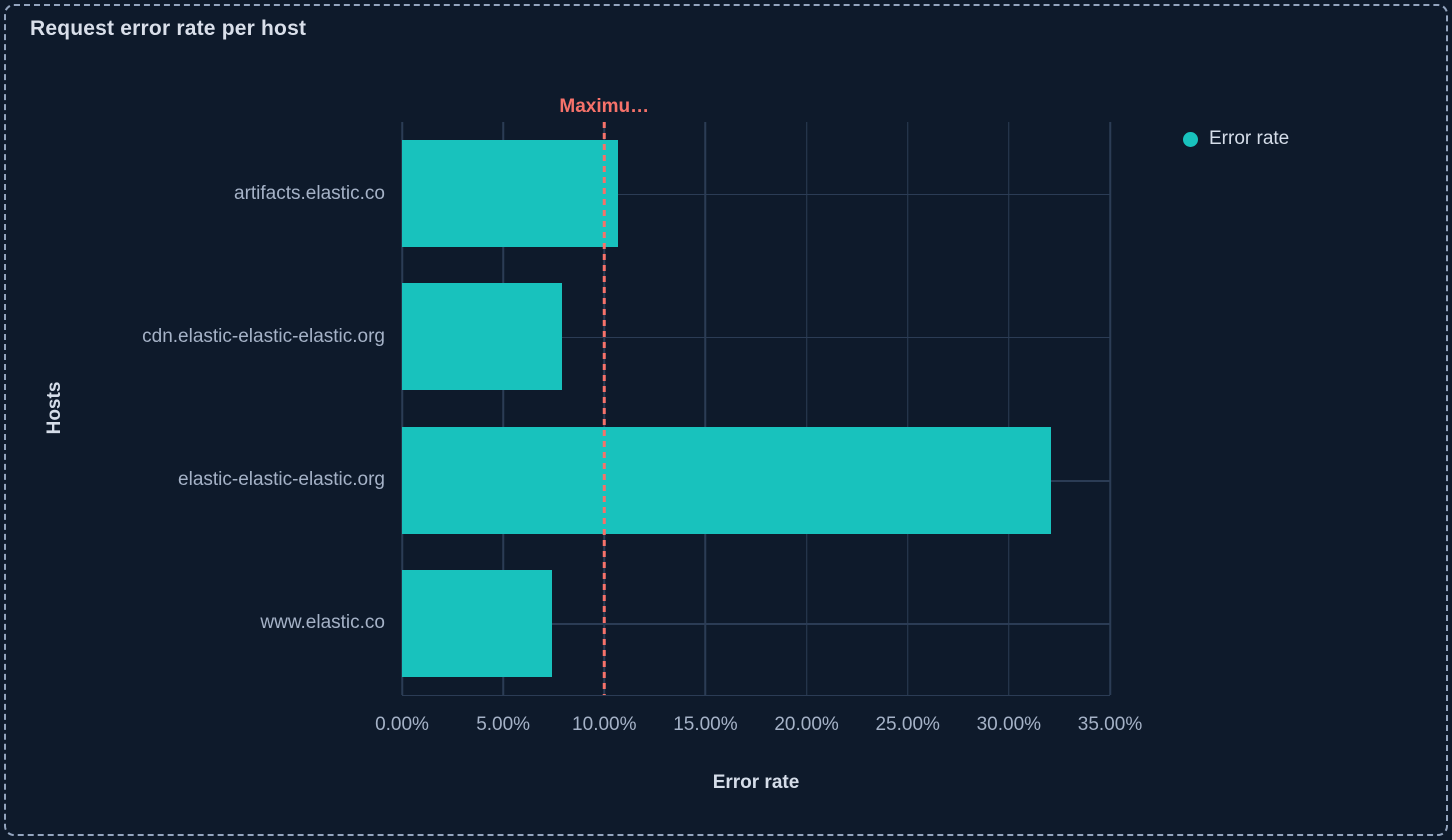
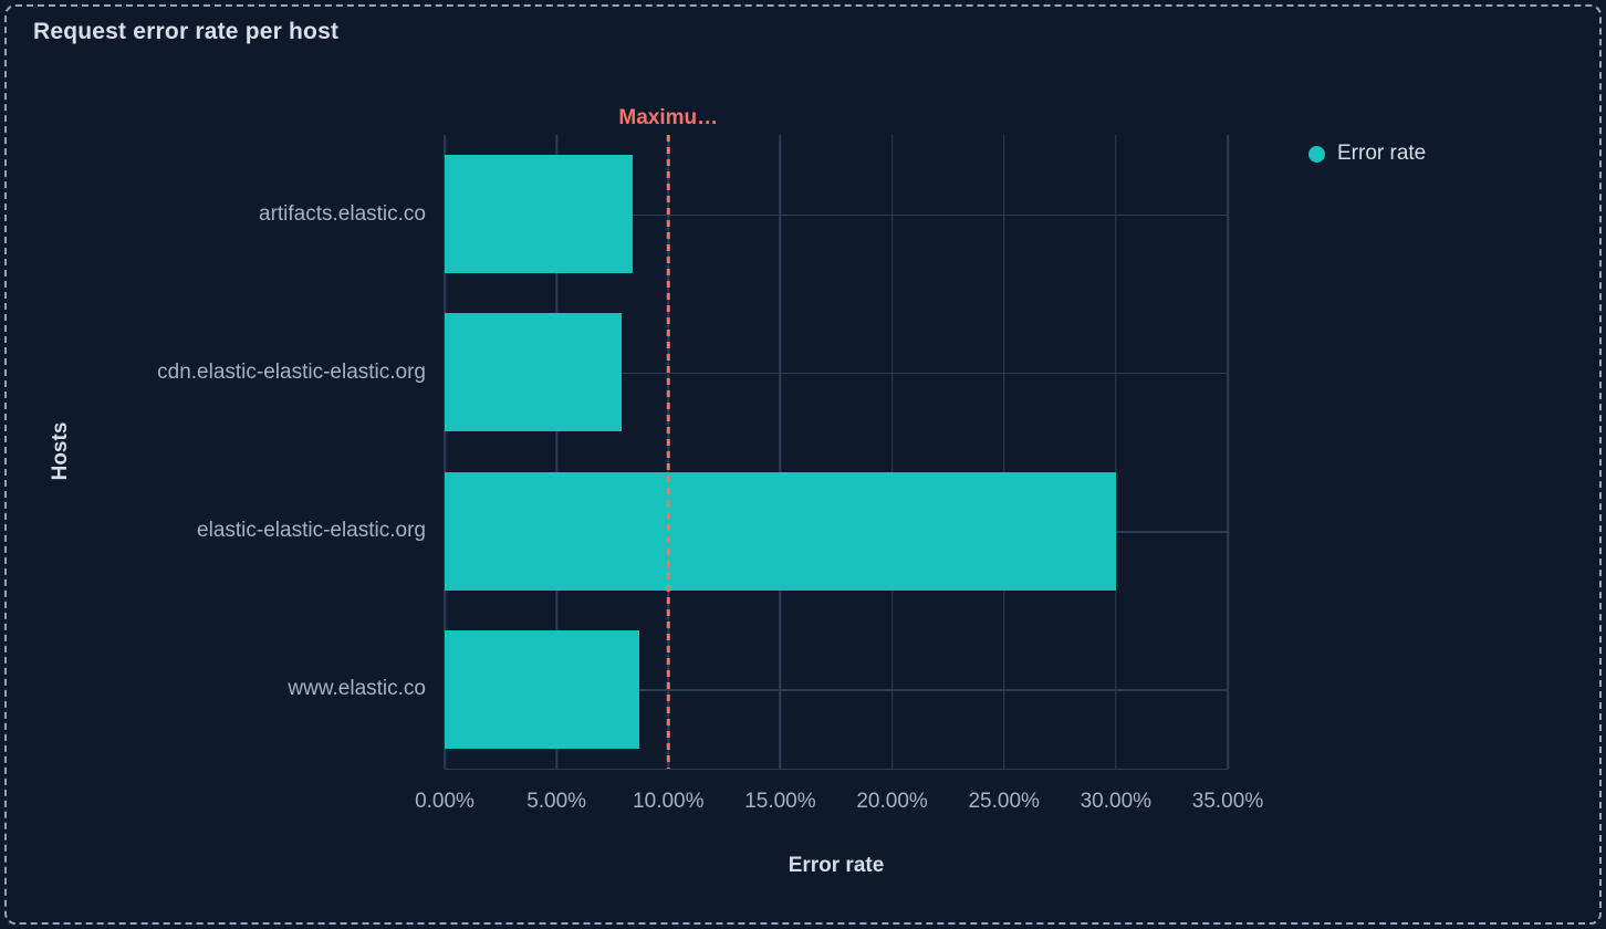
artifacts.elastic.co: 10.7% -> 8.4%
elastic-elastic-elastic.org: 32.1% -> 30.0%
www.elastic.co: 7.4% -> 8.7%
